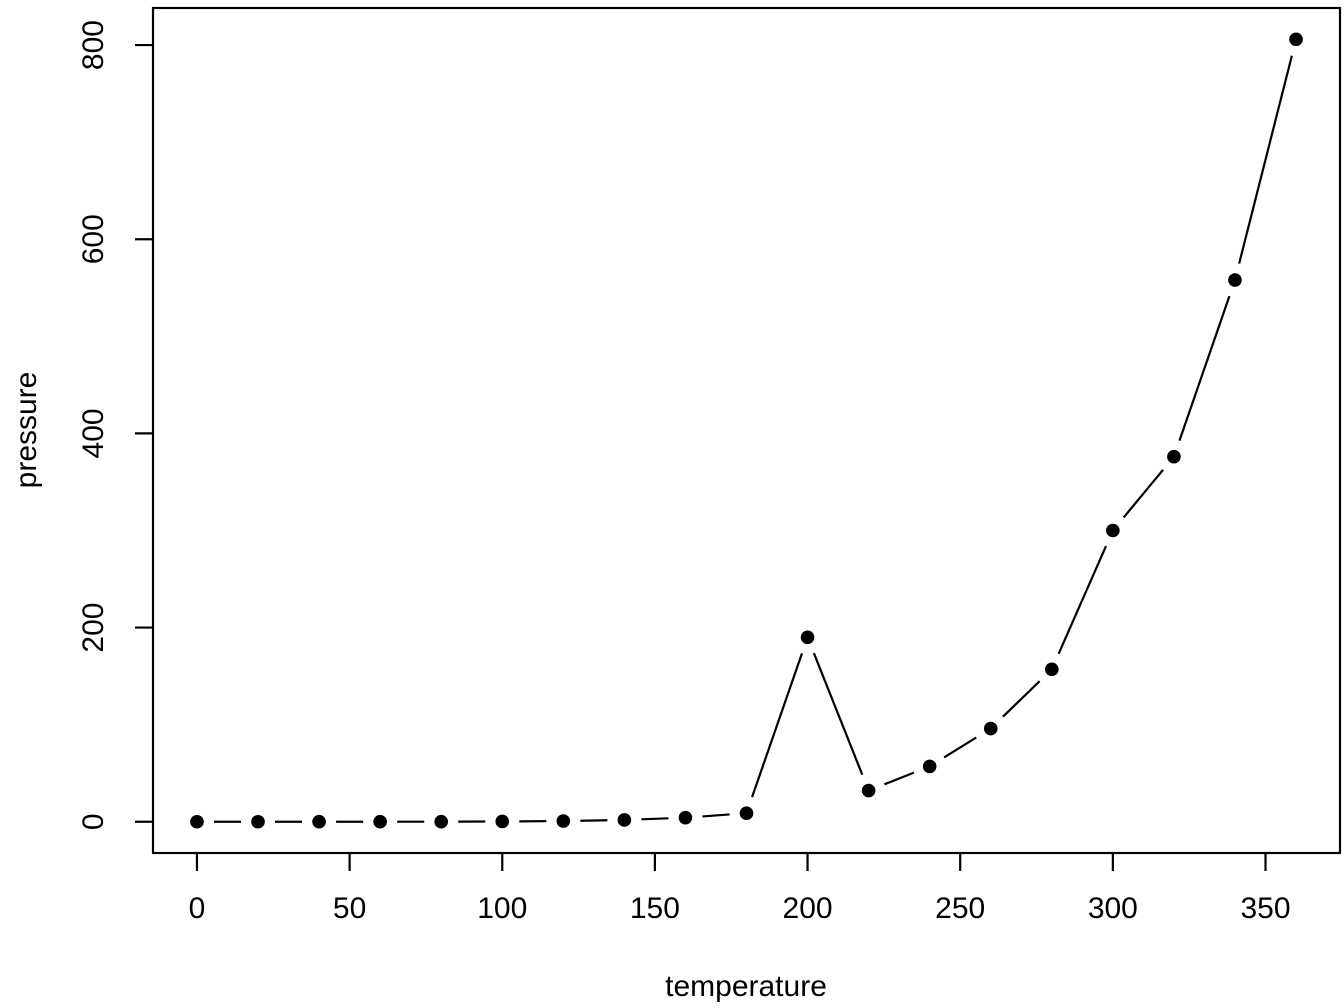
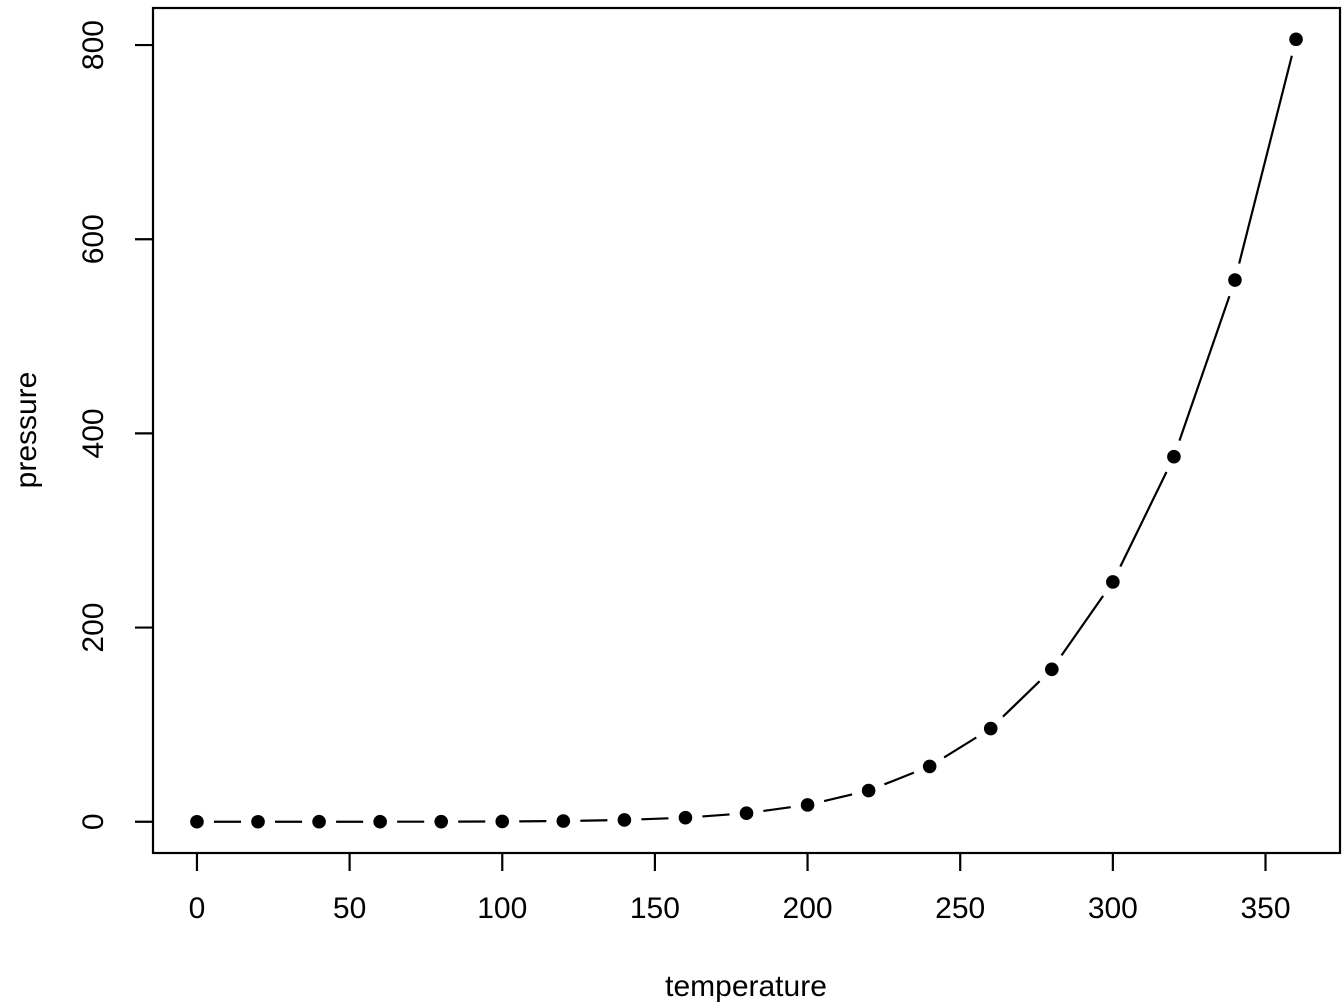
200: 190 -> 20
300: 300 -> 250
